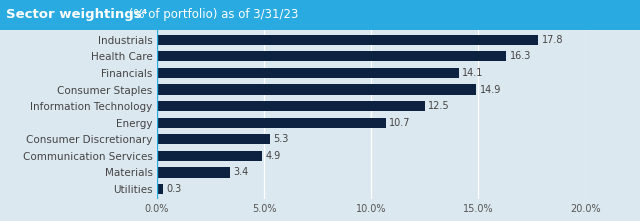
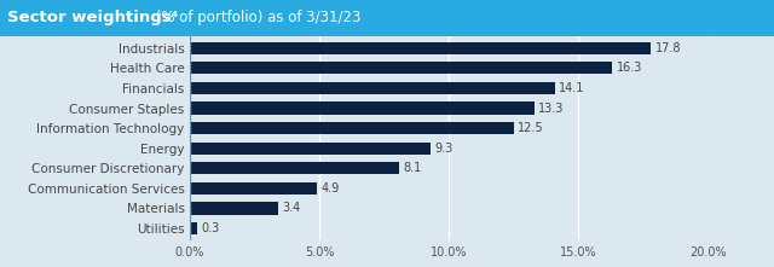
Consumer Staples: 14.9 -> 13.3
Energy: 10.7 -> 9.3
Consumer Discretionary: 5.3 -> 8.1
